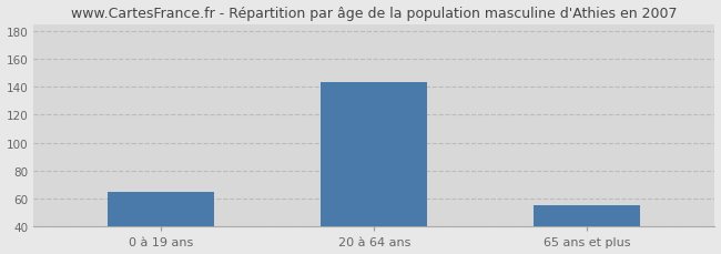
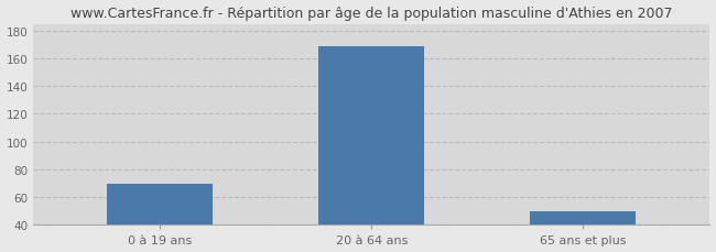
0 à 19 ans: 65 -> 70
20 à 64 ans: 143 -> 169
65 ans et plus: 55 -> 50
